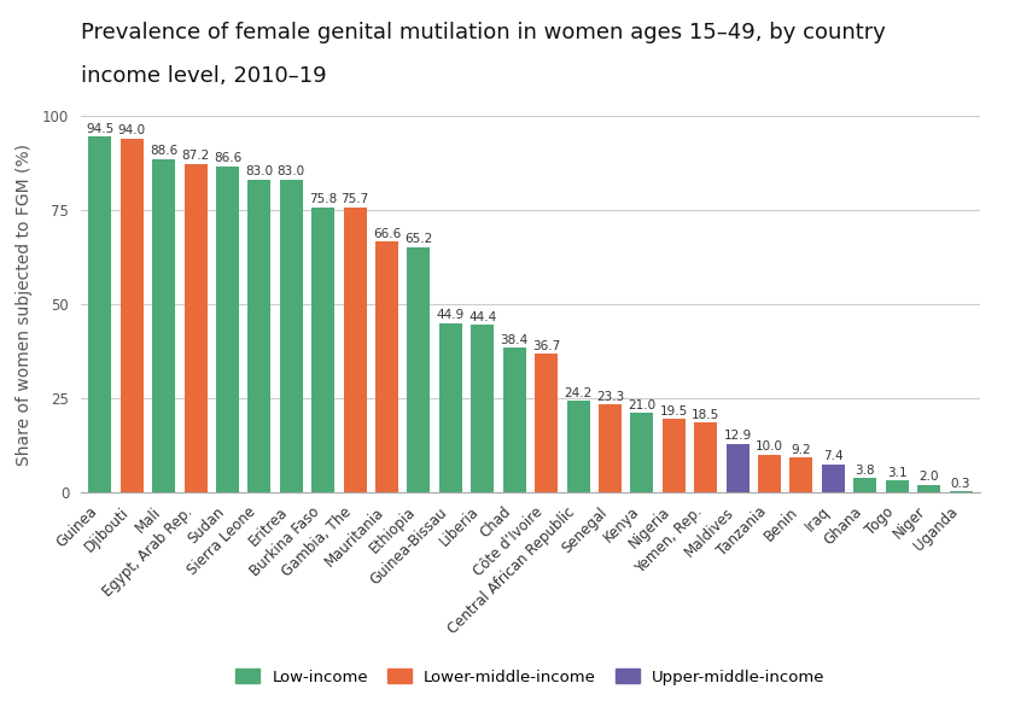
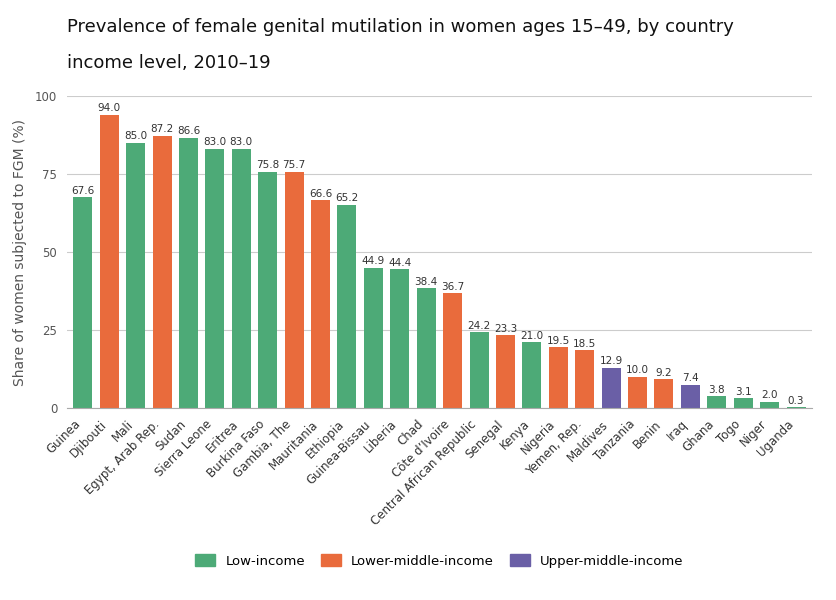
Guinea: 94.5 -> 67.6
Mali: 88.6 -> 85.0
